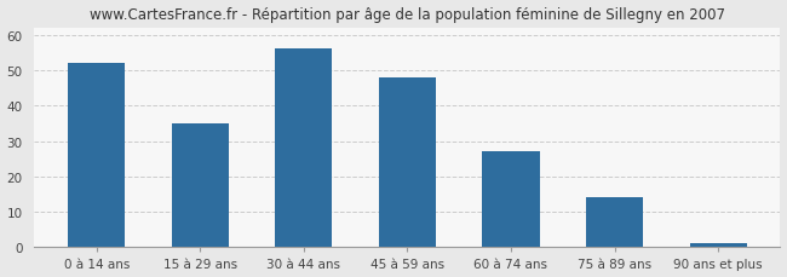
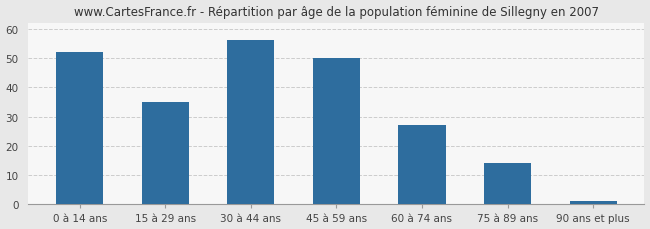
45 à 59 ans: 48 -> 50
